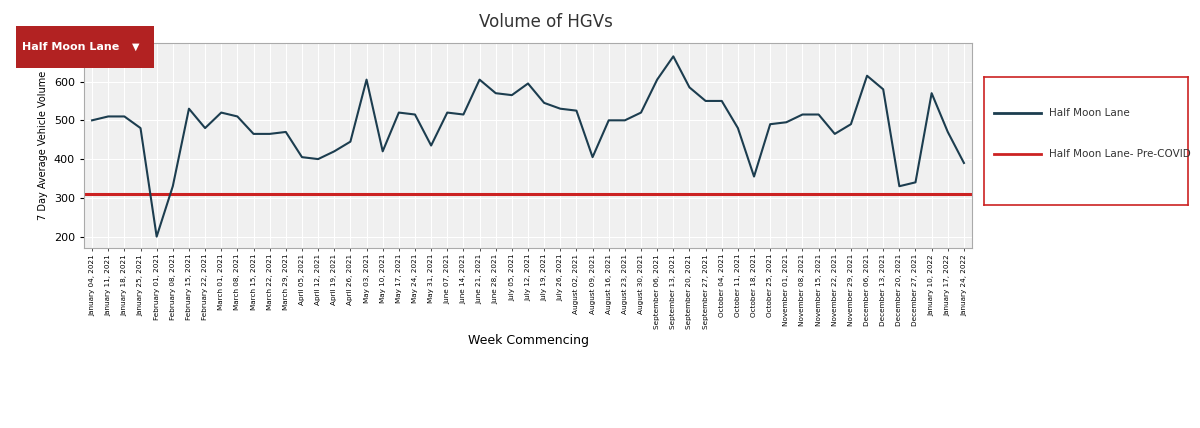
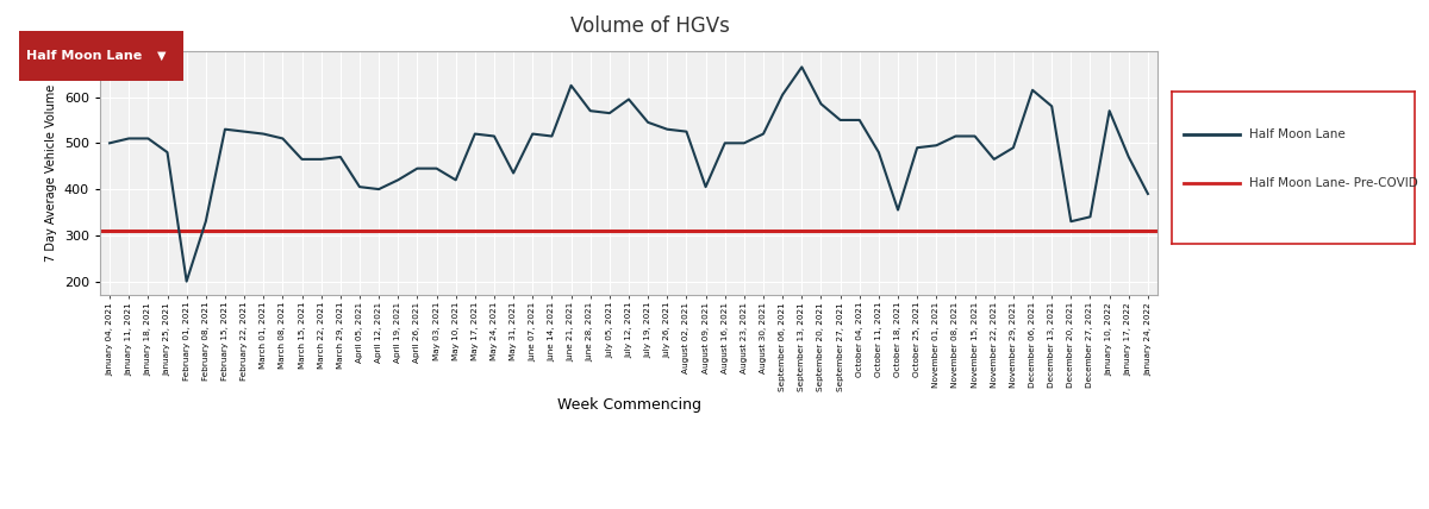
February 22, 2021: 480 -> 525
May 03, 2021: 605 -> 445
June 21, 2021: 605 -> 625
